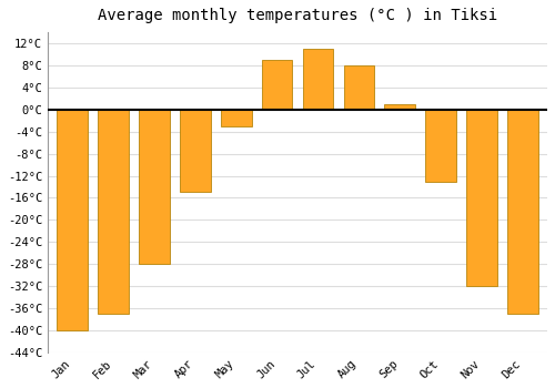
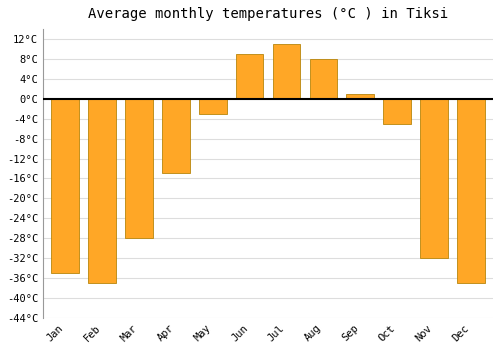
Jan: -40°C -> -35°C
Oct: -13°C -> -5°C
